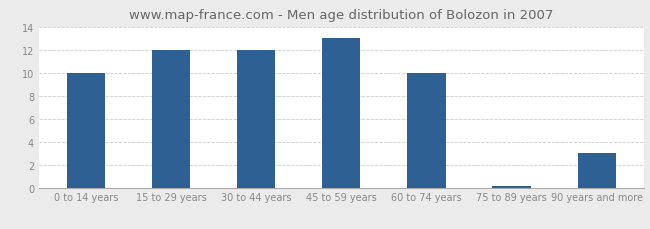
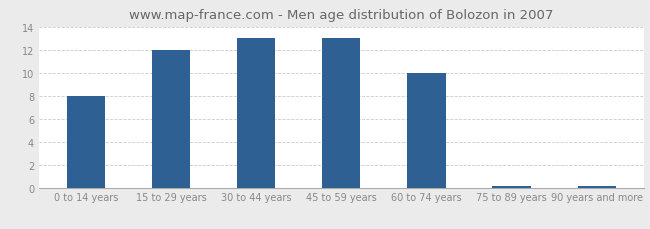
0 to 14 years: 10.0 -> 8.0
30 to 44 years: 12.0 -> 13.0
90 years and more: 3.0 -> 0.1
